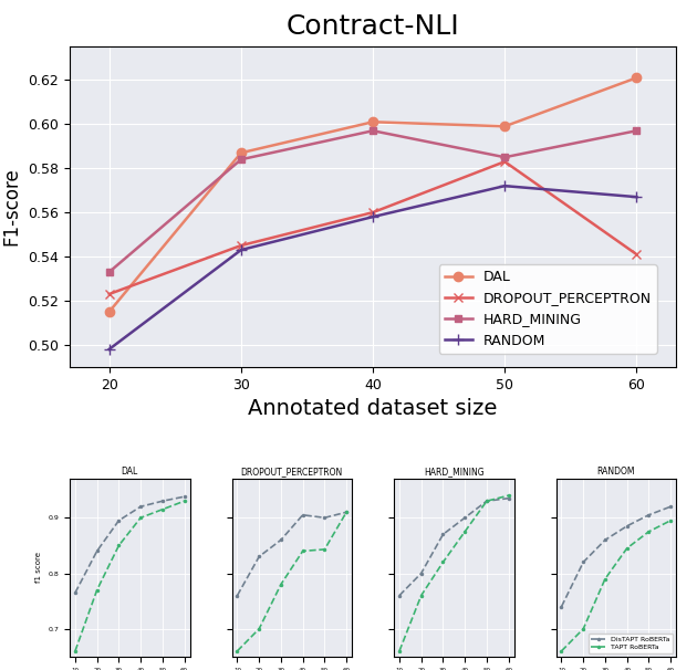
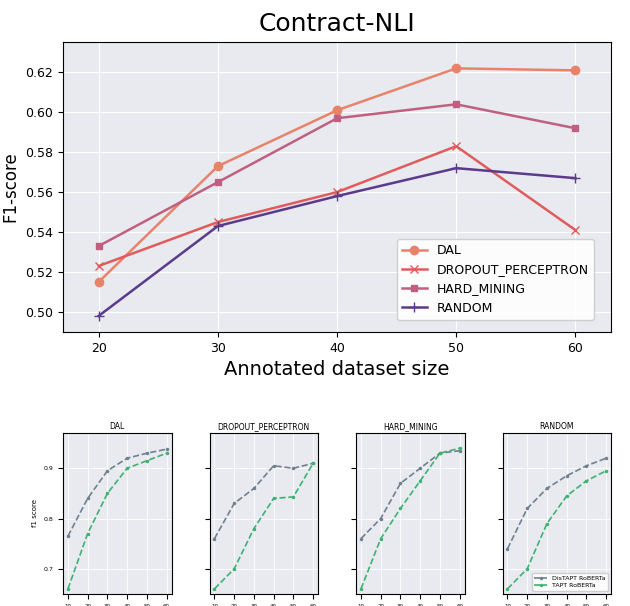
Contract-NLI/DAL/30: 0.587 -> 0.573
Contract-NLI/HARD_MINING/30: 0.584 -> 0.565
Contract-NLI/DAL/50: 0.599 -> 0.622
Contract-NLI/HARD_MINING/50: 0.585 -> 0.604
Contract-NLI/HARD_MINING/60: 0.597 -> 0.592
